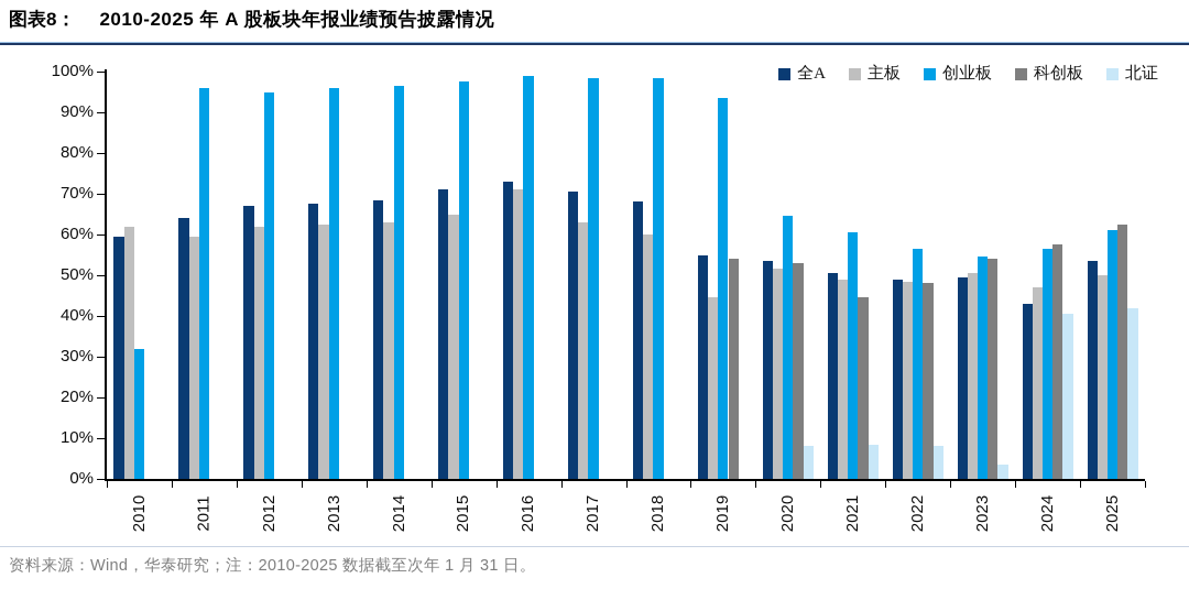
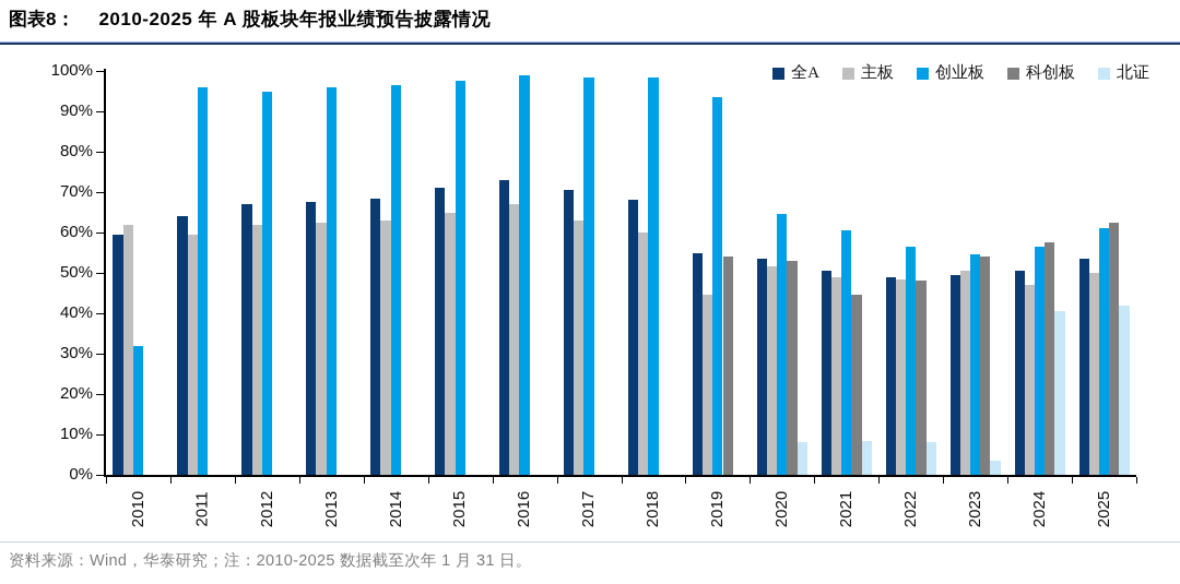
主板/2016: 71% -> 67%
全A/2024: 43% -> 50%
